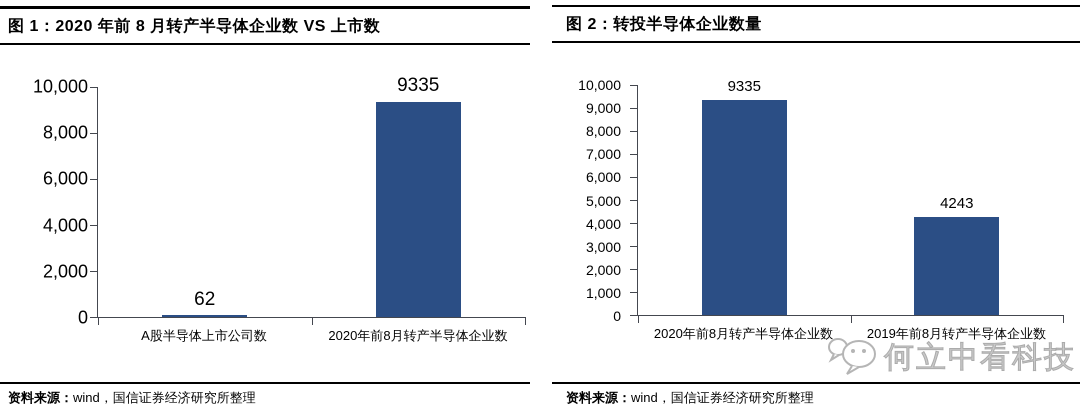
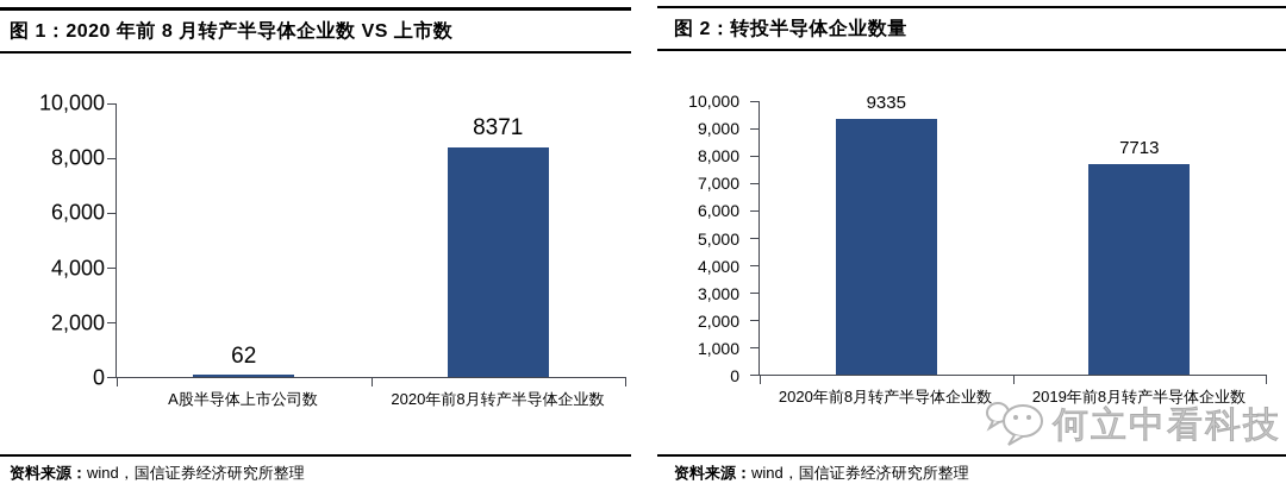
图 1：2020 年前 8 月转产半导体企业数 VS 上市数/2020年前8月转产半导体企业数: 9335 -> 8371
图 2：转投半导体企业数量/2019年前8月转产半导体企业数: 4243 -> 7713
